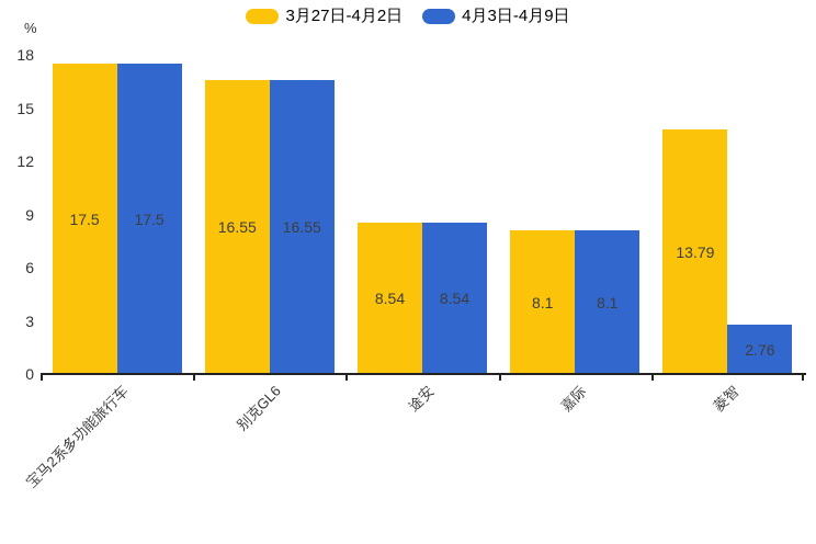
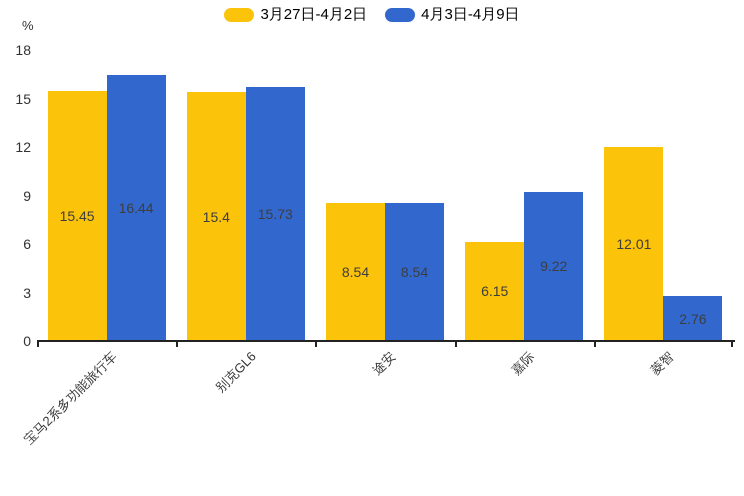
3月27日-4月2日/宝马2系多功能旅行车: 17.5 -> 15.45
4月3日-4月9日/宝马2系多功能旅行车: 17.5 -> 16.44
3月27日-4月2日/别克GL6: 16.55 -> 15.4
4月3日-4月9日/别克GL6: 16.55 -> 15.73
3月27日-4月2日/嘉际: 8.1 -> 6.15
4月3日-4月9日/嘉际: 8.1 -> 9.22
3月27日-4月2日/菱智: 13.79 -> 12.01
